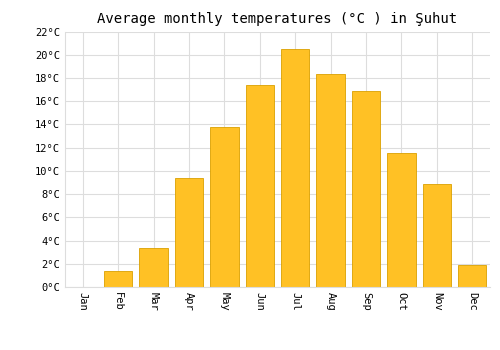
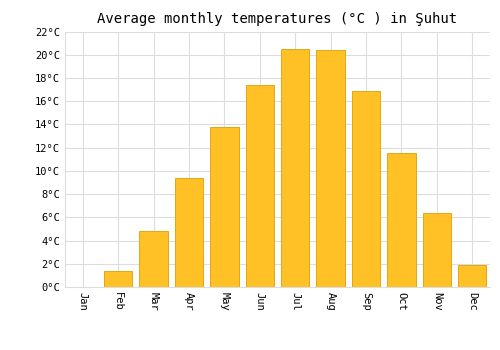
Mar: 3.4°C -> 4.8°C
Aug: 18.3°C -> 20.4°C
Nov: 8.9°C -> 6.4°C
